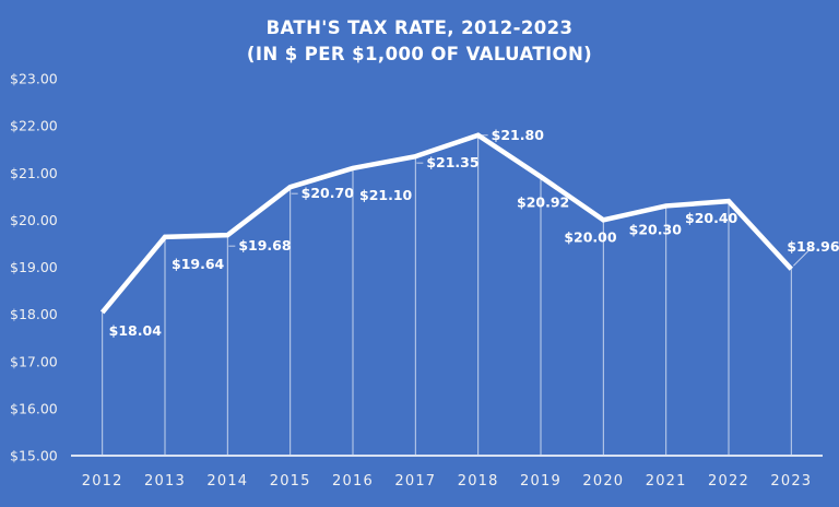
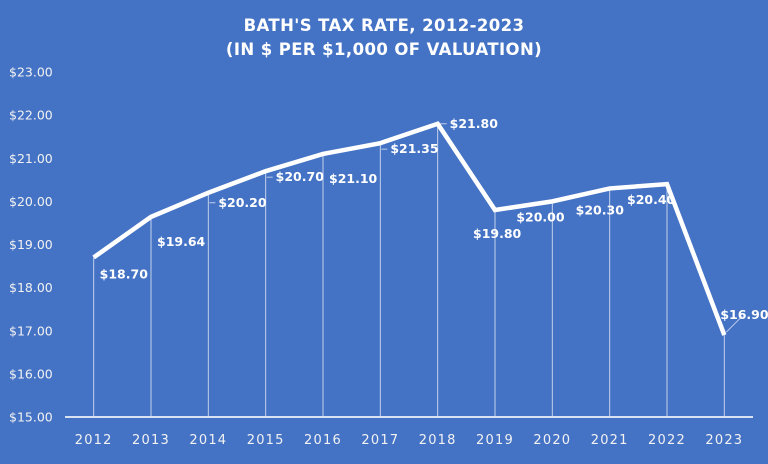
2012: $18.04 -> $18.70
2014: $19.68 -> $20.20
2019: $20.92 -> $19.80
2023: $18.96 -> $16.90
